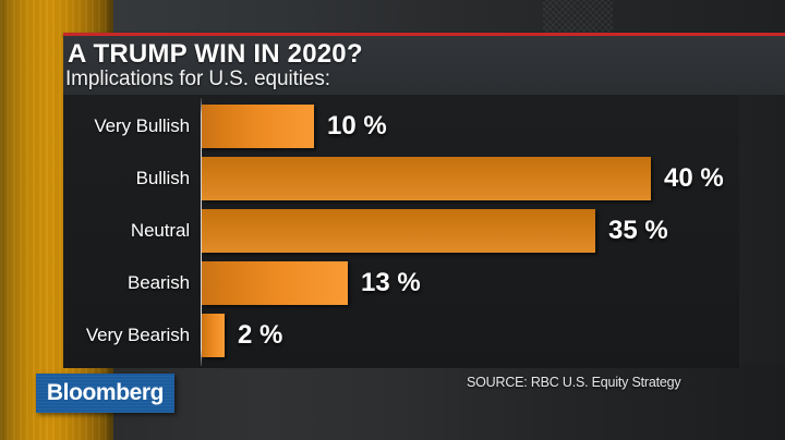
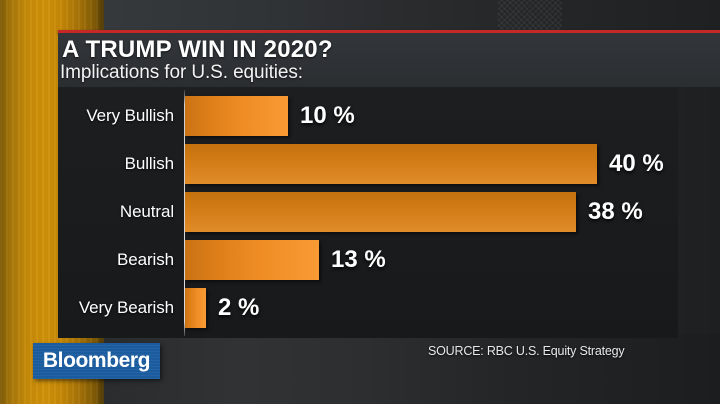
Neutral: 35 -> 38
